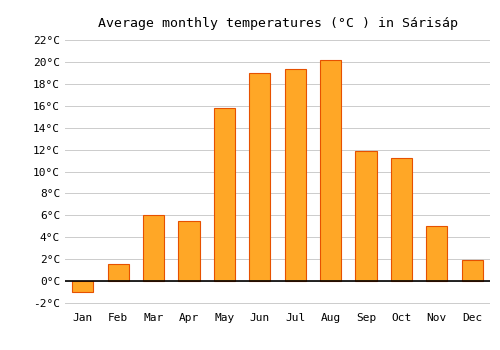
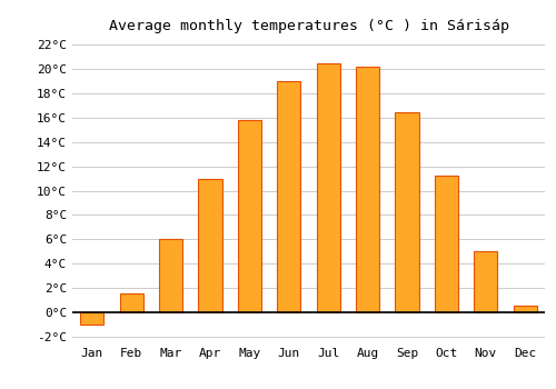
Apr: 5.5°C -> 11.0°C
Jul: 19.4°C -> 20.5°C
Sep: 11.9°C -> 16.5°C
Dec: 1.9°C -> 0.5°C
